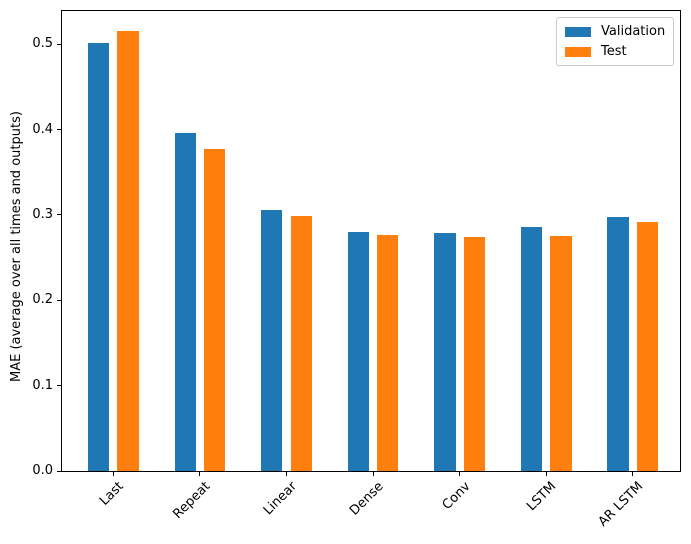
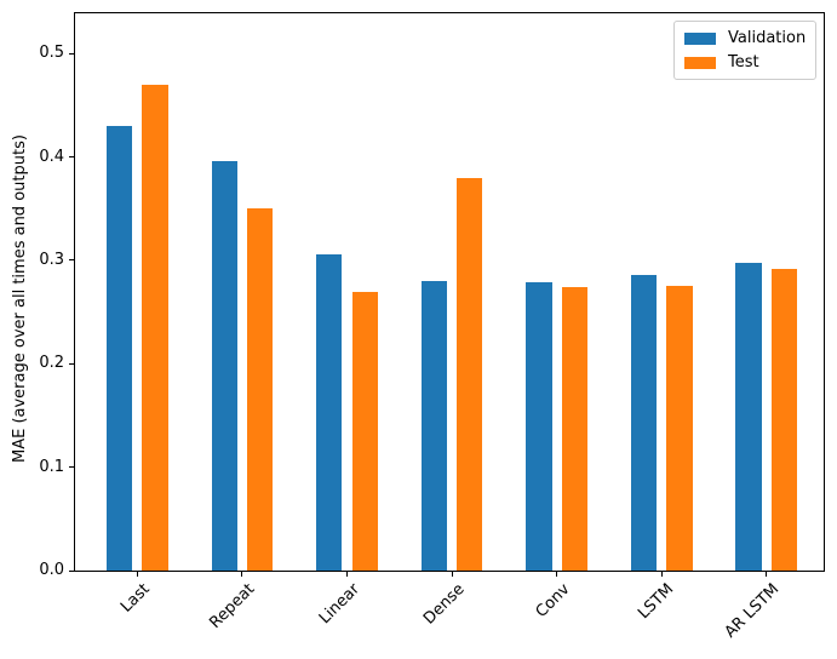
Validation/Last: 0.50 -> 0.43
Test/Last: 0.52 -> 0.47
Test/Repeat: 0.38 -> 0.35
Test/Linear: 0.30 -> 0.27
Test/Dense: 0.28 -> 0.38
